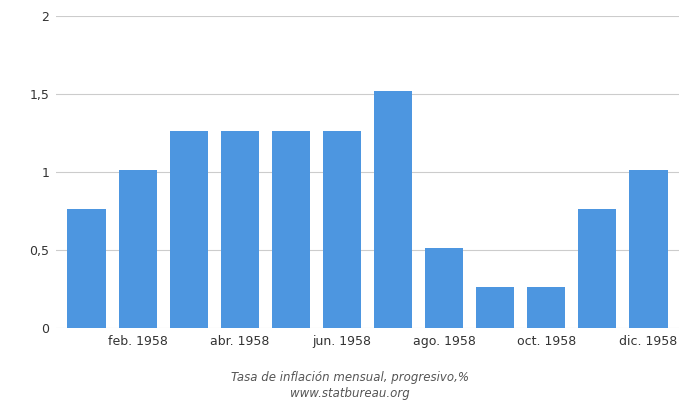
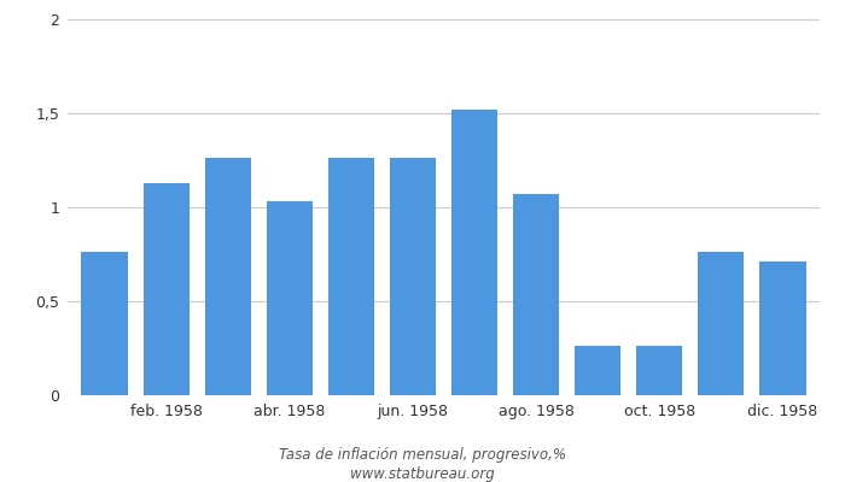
feb. 1958: 1,01 -> 1,13
abr. 1958: 1,26 -> 1,03
ago. 1958: 0,51 -> 1,07
dic. 1958: 1,01 -> 0,71
